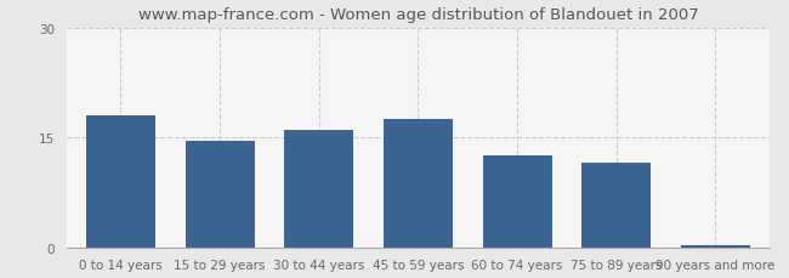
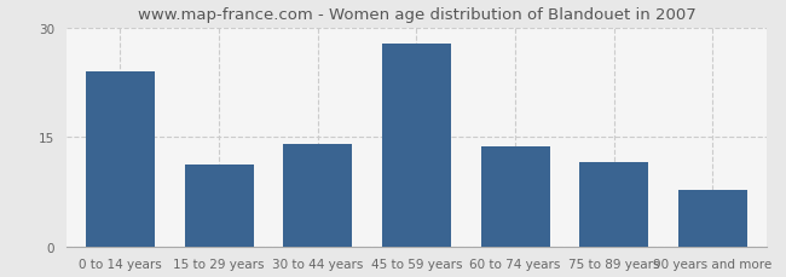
0 to 14 years: 18.0 -> 24.0
15 to 29 years: 14.5 -> 11.2
30 to 44 years: 16.0 -> 14.0
45 to 59 years: 17.5 -> 27.8
60 to 74 years: 12.5 -> 13.8
90 years and more: 0.3 -> 7.8
